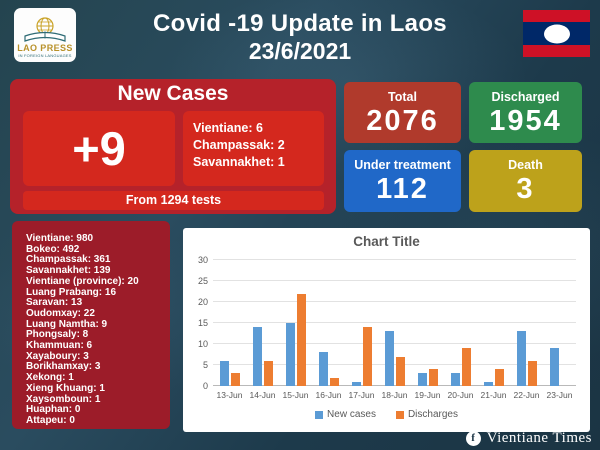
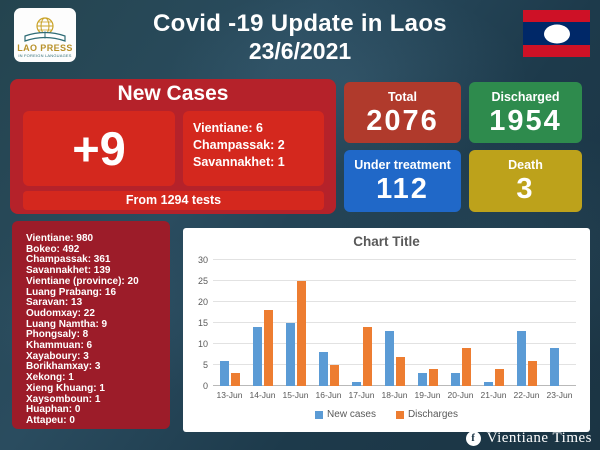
Discharges/14-Jun: 6 -> 18
Discharges/15-Jun: 22 -> 25
Discharges/16-Jun: 2 -> 5
